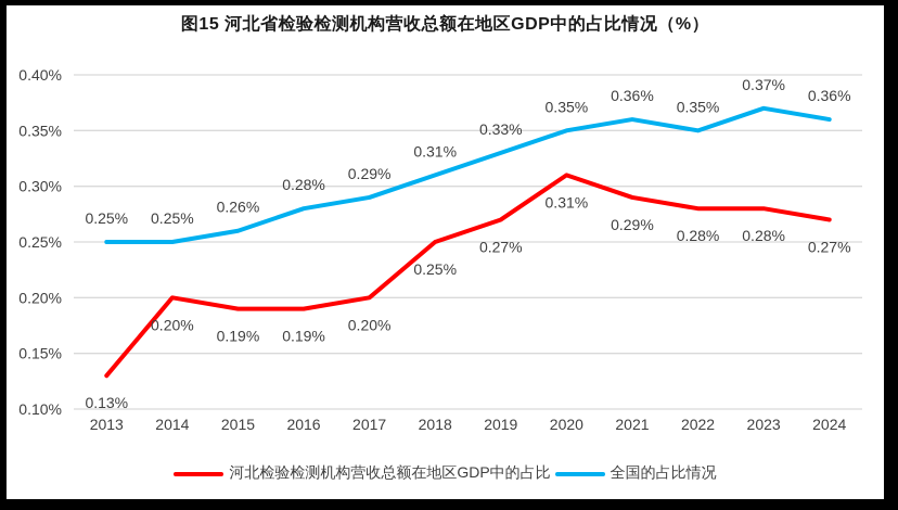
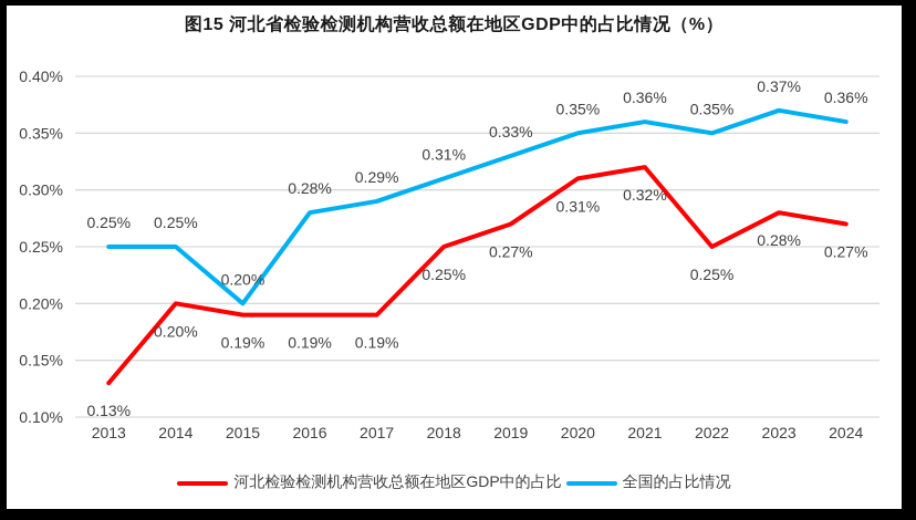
全国的占比情况/2015: 0.26% -> 0.20%
河北检验检测机构营收总额在地区GDP中的占比/2017: 0.20% -> 0.19%
河北检验检测机构营收总额在地区GDP中的占比/2021: 0.29% -> 0.32%
河北检验检测机构营收总额在地区GDP中的占比/2022: 0.28% -> 0.25%
